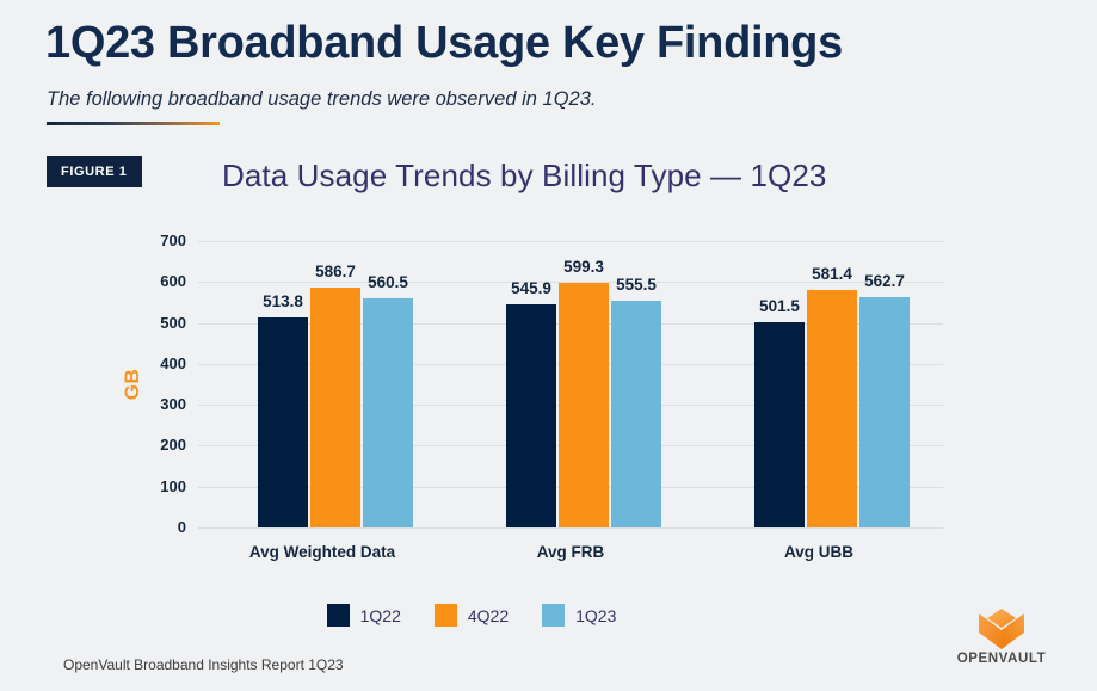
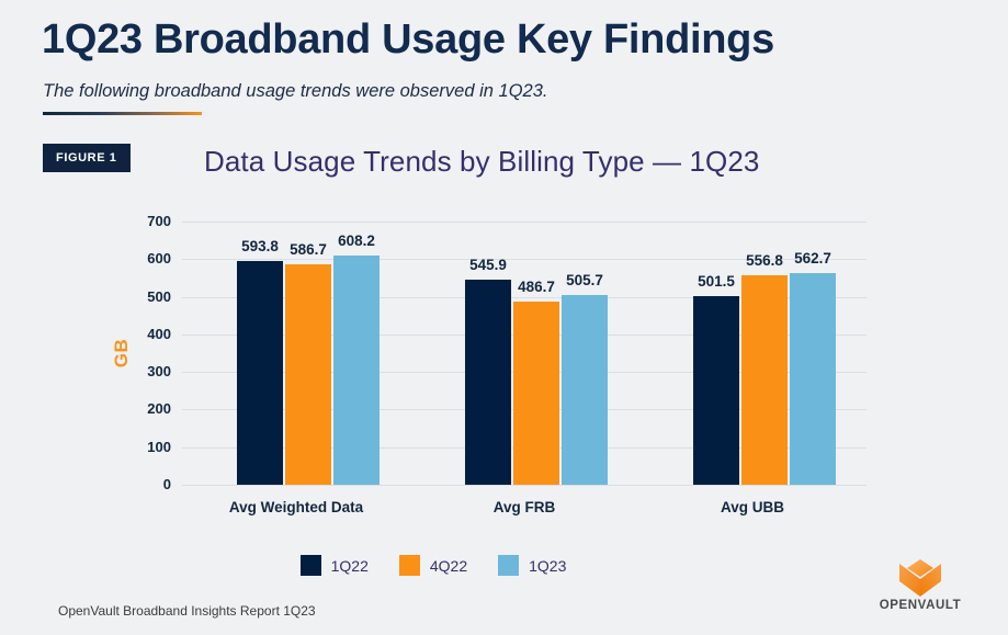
1Q22/Avg Weighted Data: 513.8 -> 593.8
1Q23/Avg Weighted Data: 560.5 -> 608.2
4Q22/Avg FRB: 599.3 -> 486.7
1Q23/Avg FRB: 555.5 -> 505.7
4Q22/Avg UBB: 581.4 -> 556.8
